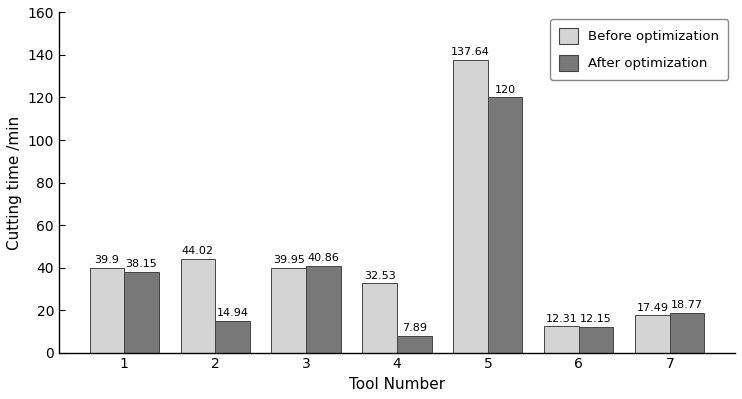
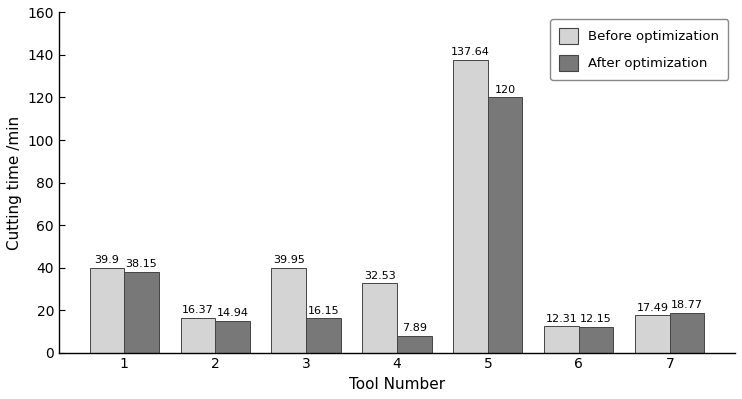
Before optimization/2: 44.02 -> 16.37
After optimization/3: 40.86 -> 16.15
